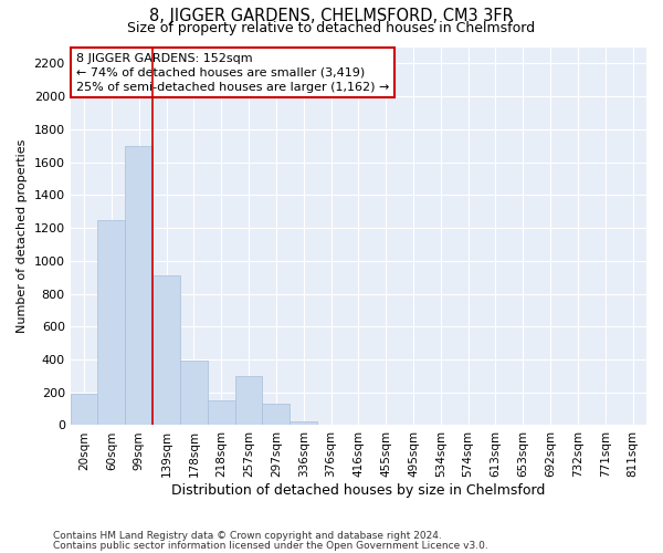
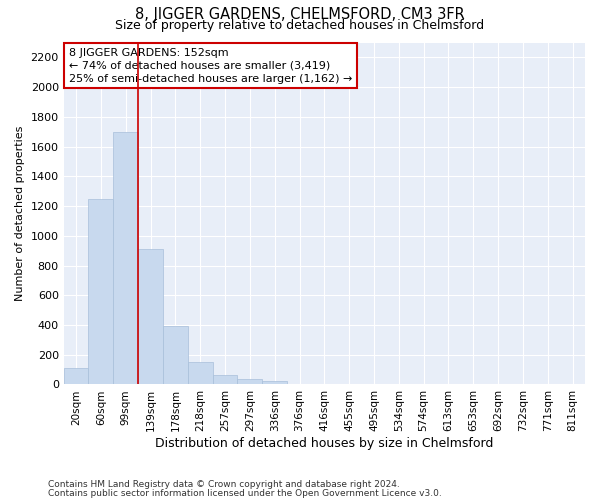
20sqm: 190 -> 110
257sqm: 300 -> 60
297sqm: 130 -> 40
